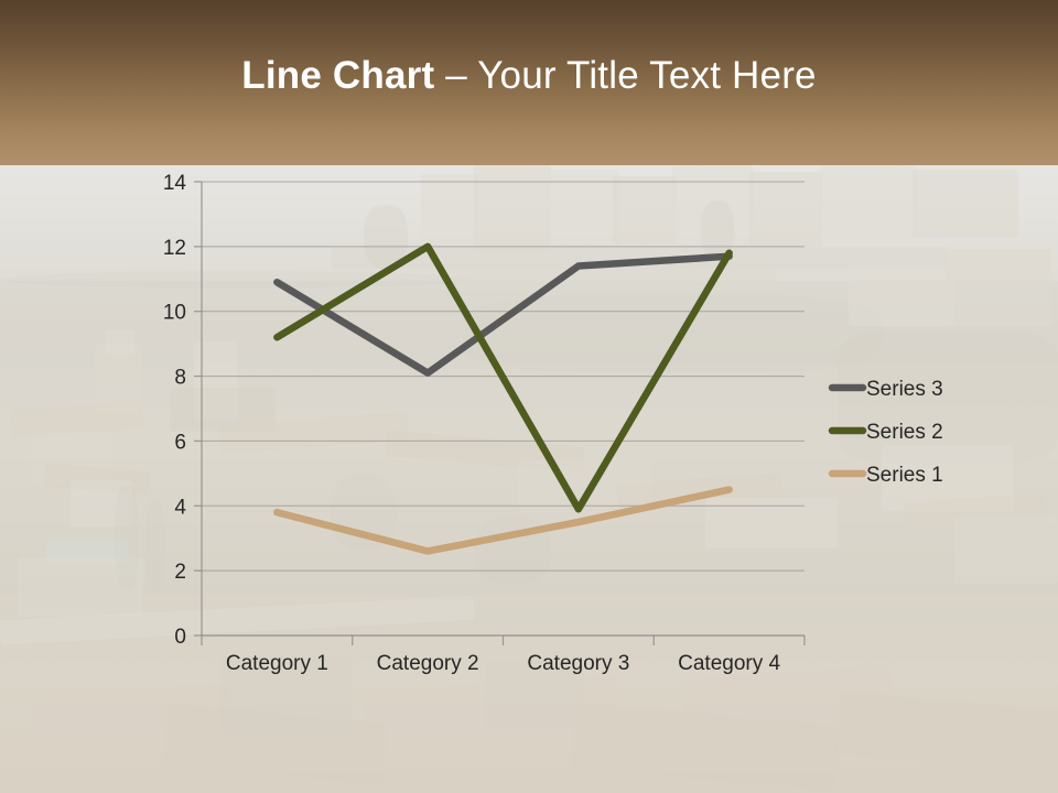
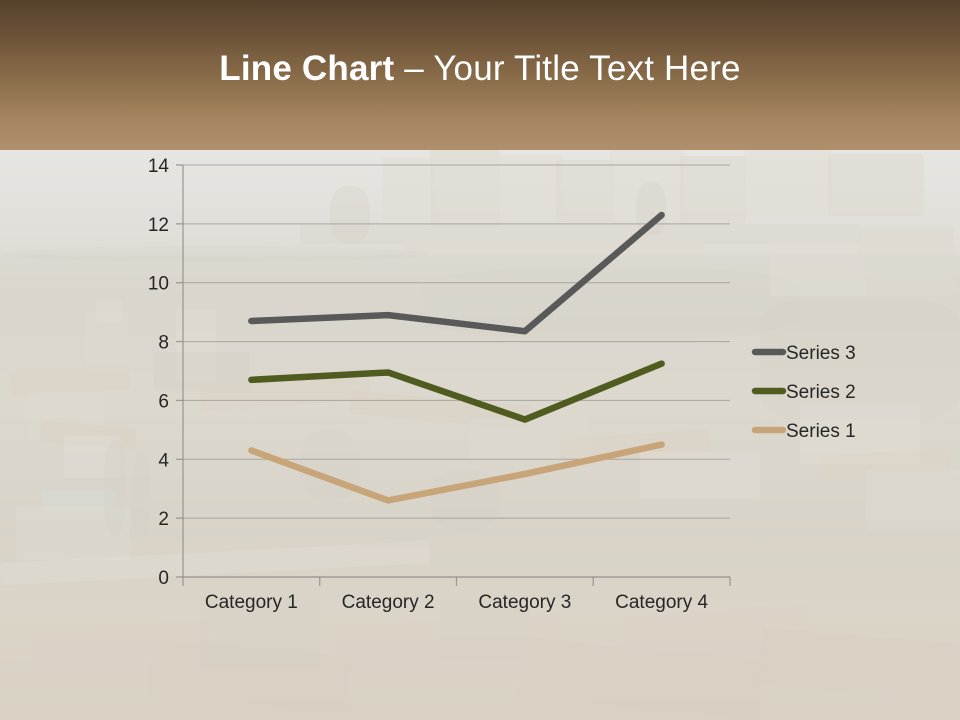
Series 3/Category 1: 10.9 -> 8.7
Series 2/Category 1: 9.2 -> 6.7
Series 1/Category 1: 3.8 -> 4.3
Series 3/Category 2: 8.1 -> 8.9
Series 2/Category 2: 12.0 -> 7.0
Series 3/Category 3: 11.4 -> 8.3
Series 2/Category 3: 3.9 -> 5.3
Series 3/Category 4: 11.7 -> 12.3
Series 2/Category 4: 11.8 -> 7.2
